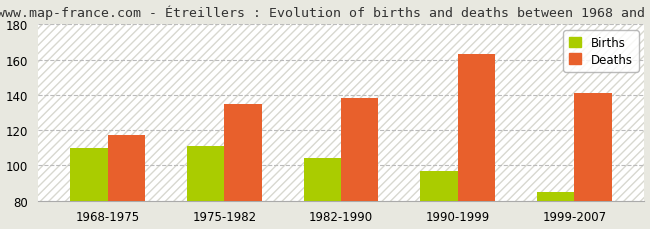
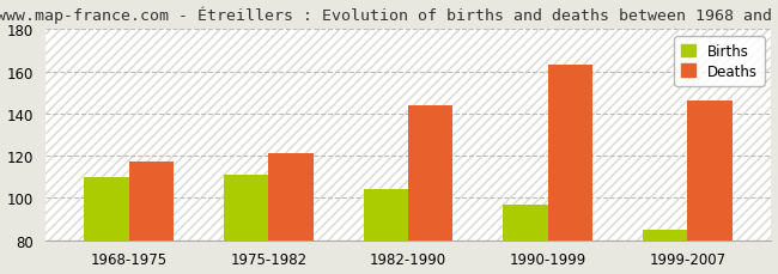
Deaths/1975-1982: 135 -> 121
Deaths/1982-1990: 138 -> 144
Deaths/1999-2007: 141 -> 146
